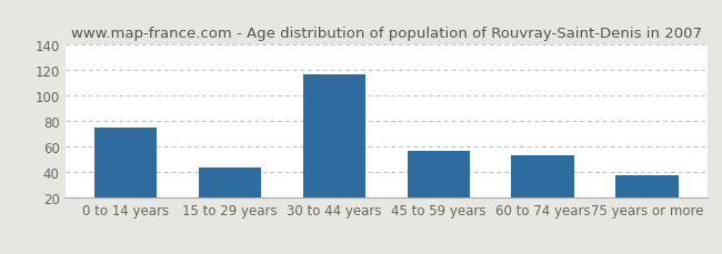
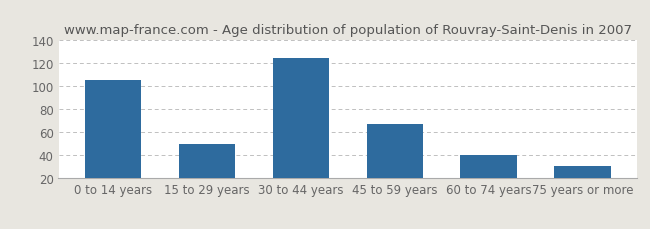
0 to 14 years: 75 -> 106
15 to 29 years: 44 -> 50
30 to 44 years: 117 -> 125
45 to 59 years: 57 -> 67
60 to 74 years: 53 -> 40
75 years or more: 38 -> 31
